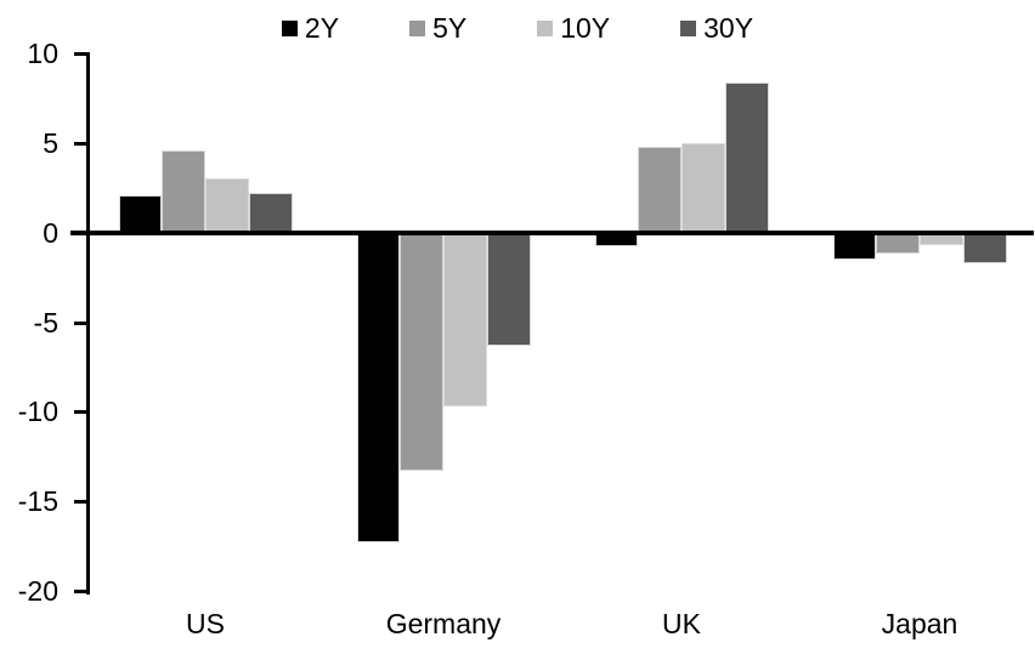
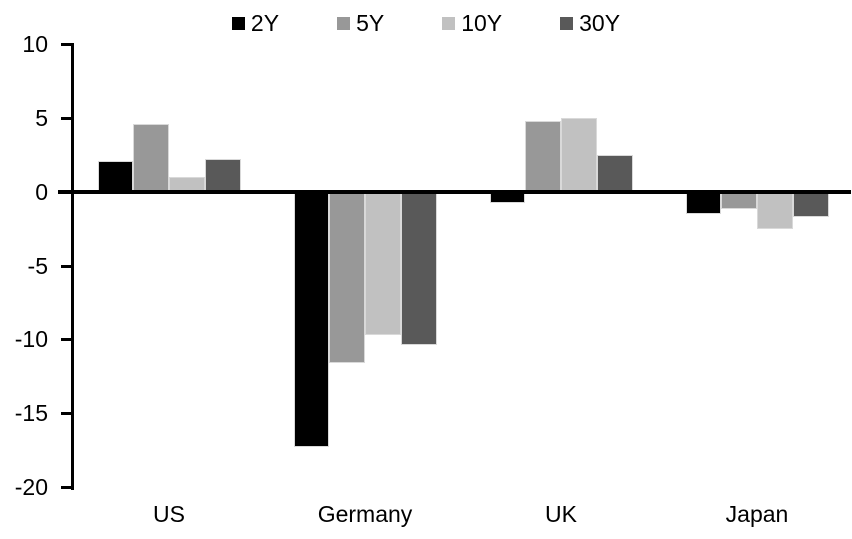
10Y/US: 3.0 -> 1.0
5Y/Germany: -13.3 -> -11.6
30Y/Germany: -6.3 -> -10.4
30Y/UK: 8.4 -> 2.5
10Y/Japan: -0.7 -> -2.5
